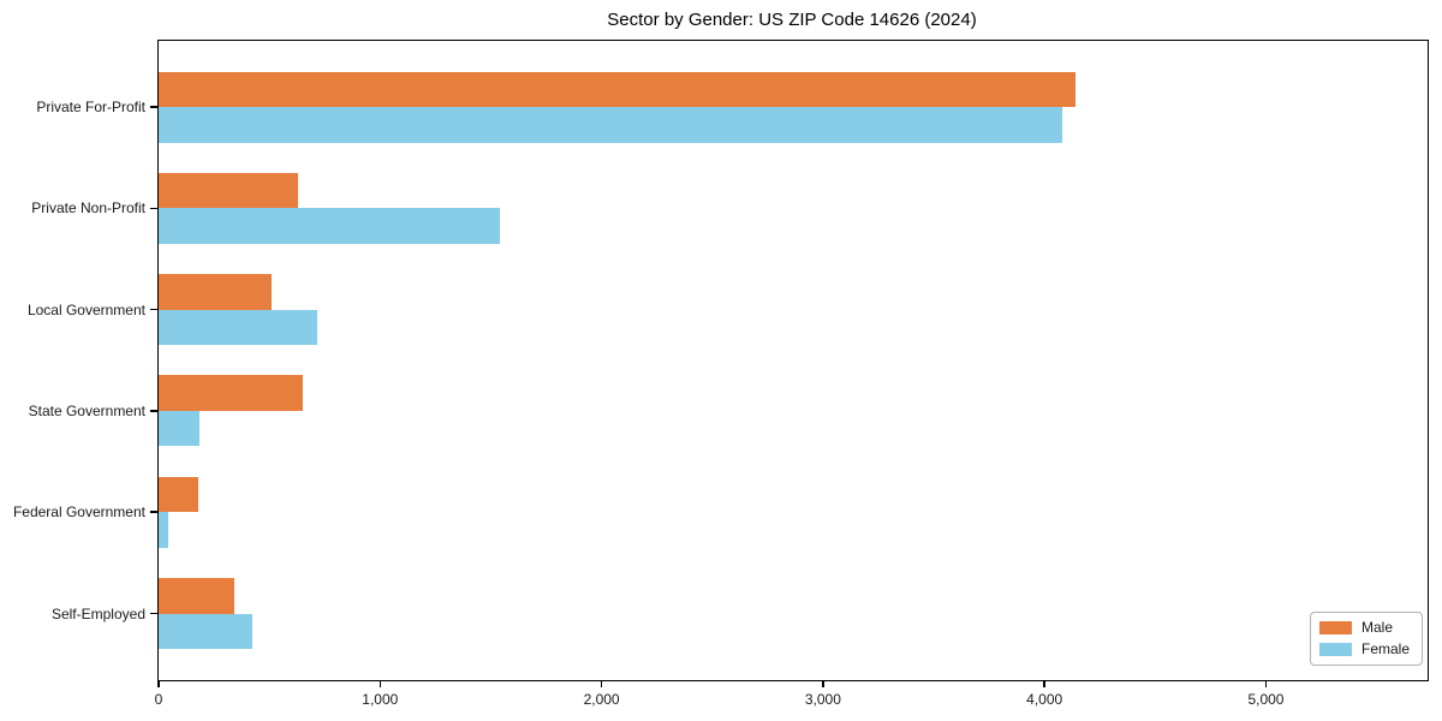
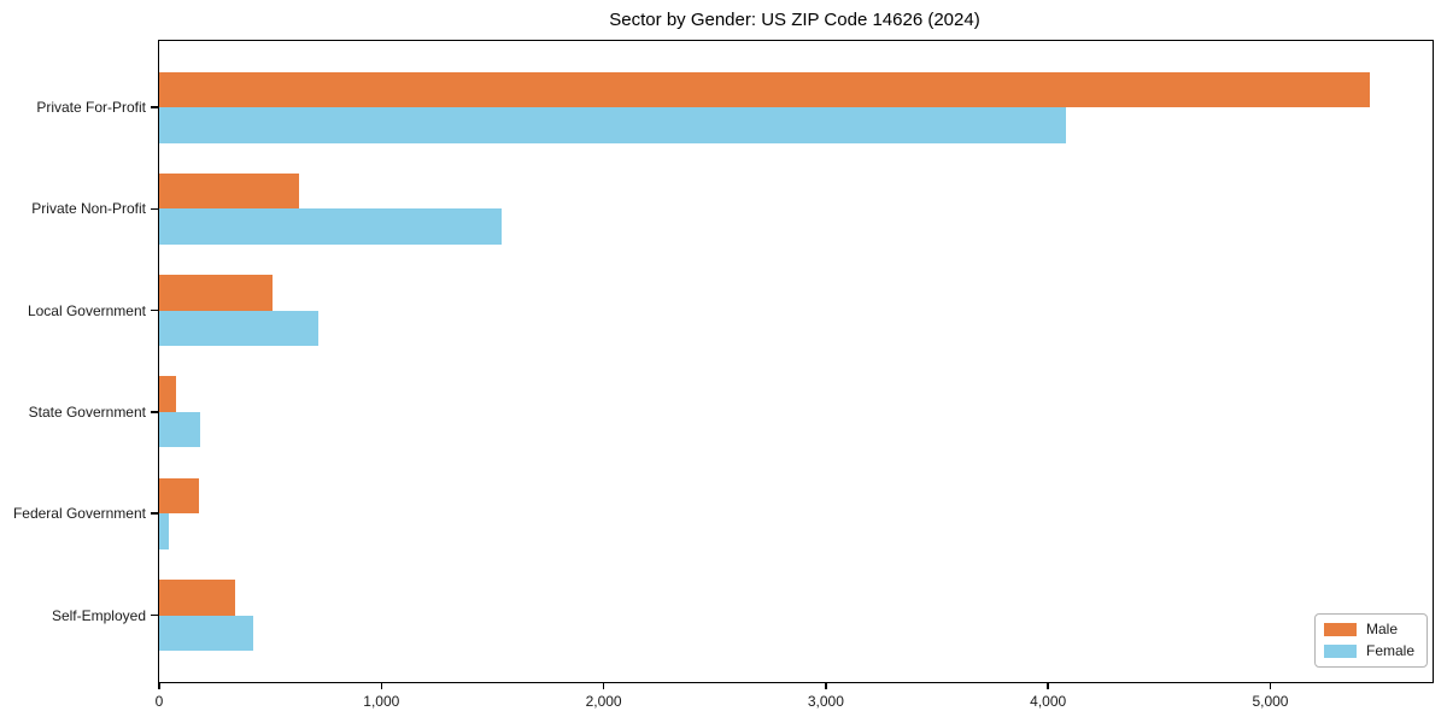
Male/Private For-Profit: 4140 -> 5450
Male/State Government: 650 -> 80
